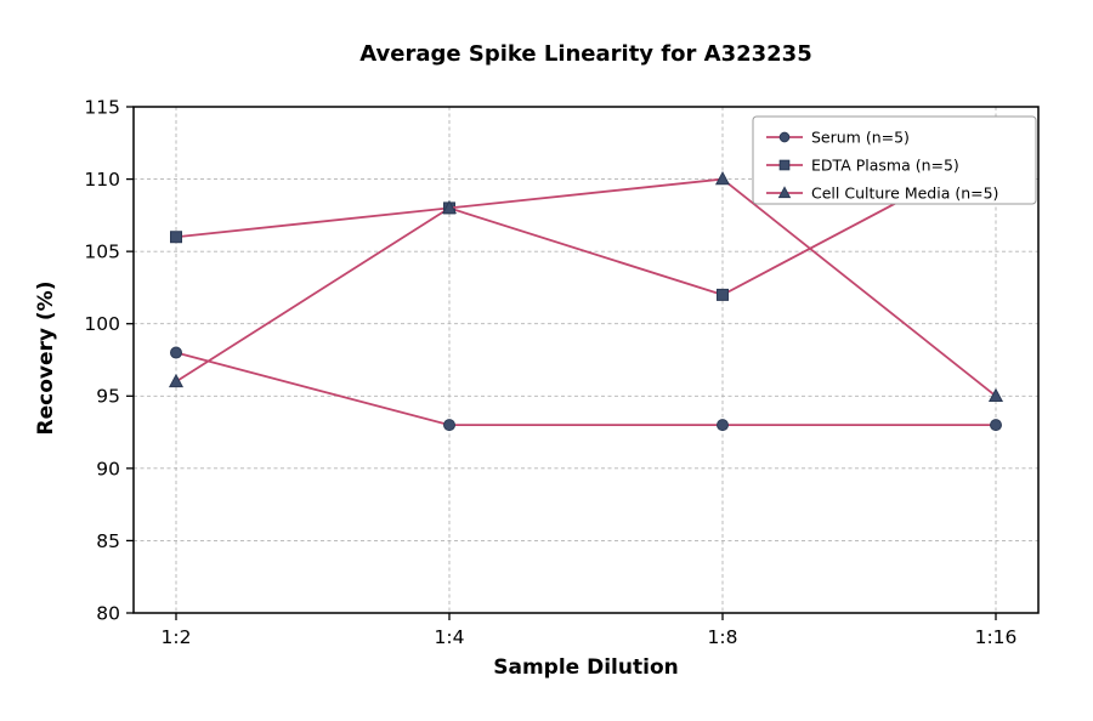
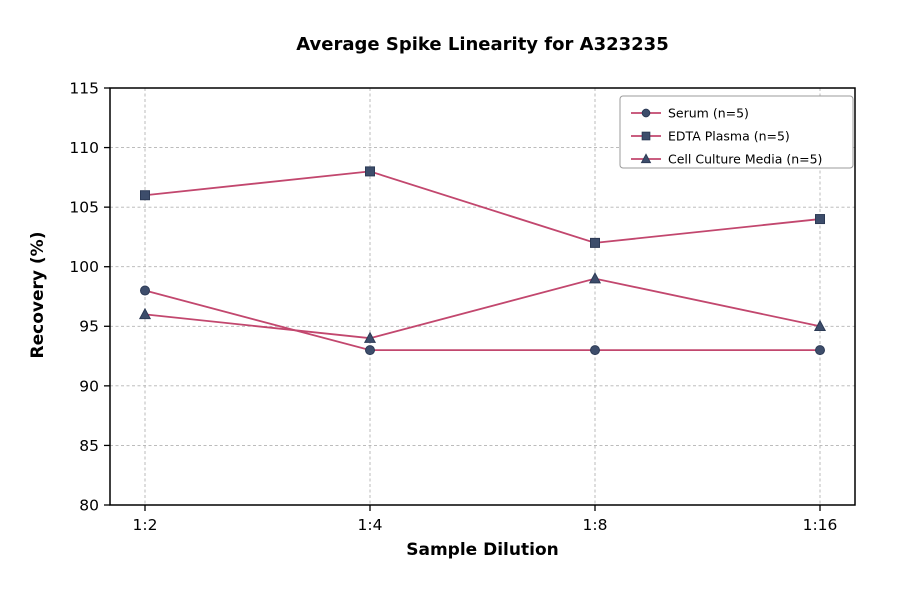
Cell Culture Media (n=5)/1:4: 108 -> 94
Cell Culture Media (n=5)/1:8: 110 -> 99
EDTA Plasma (n=5)/1:16: 112 -> 104
